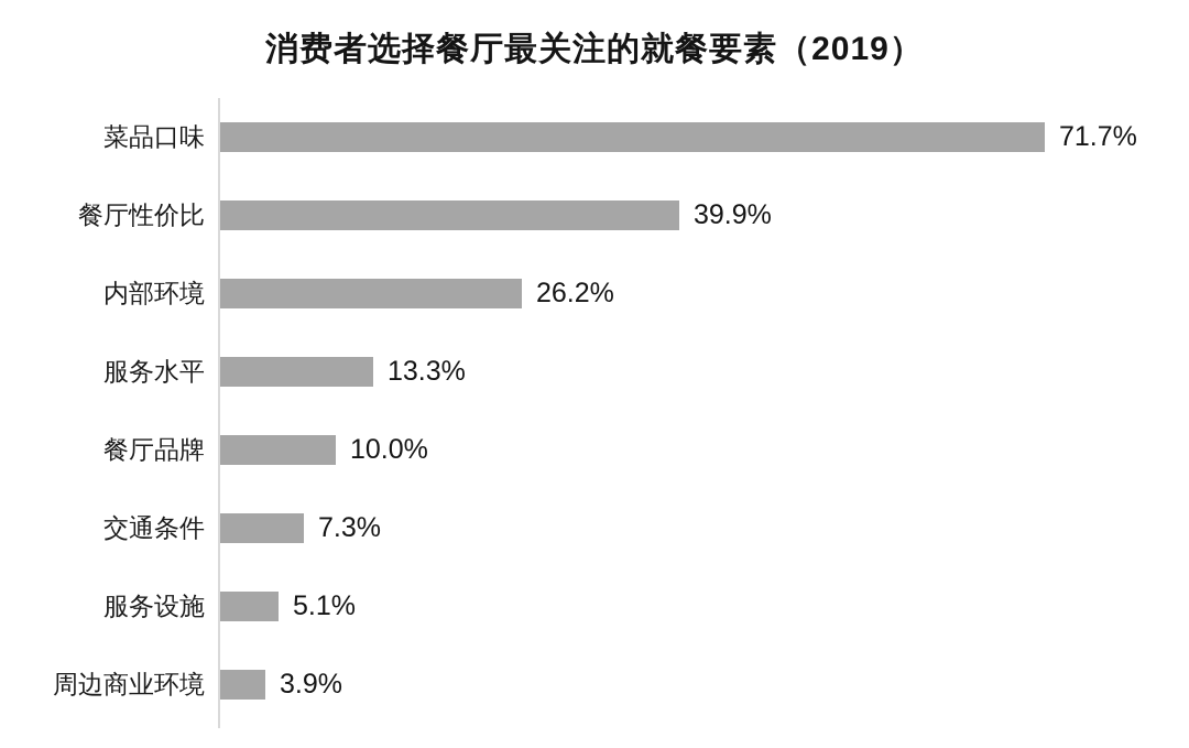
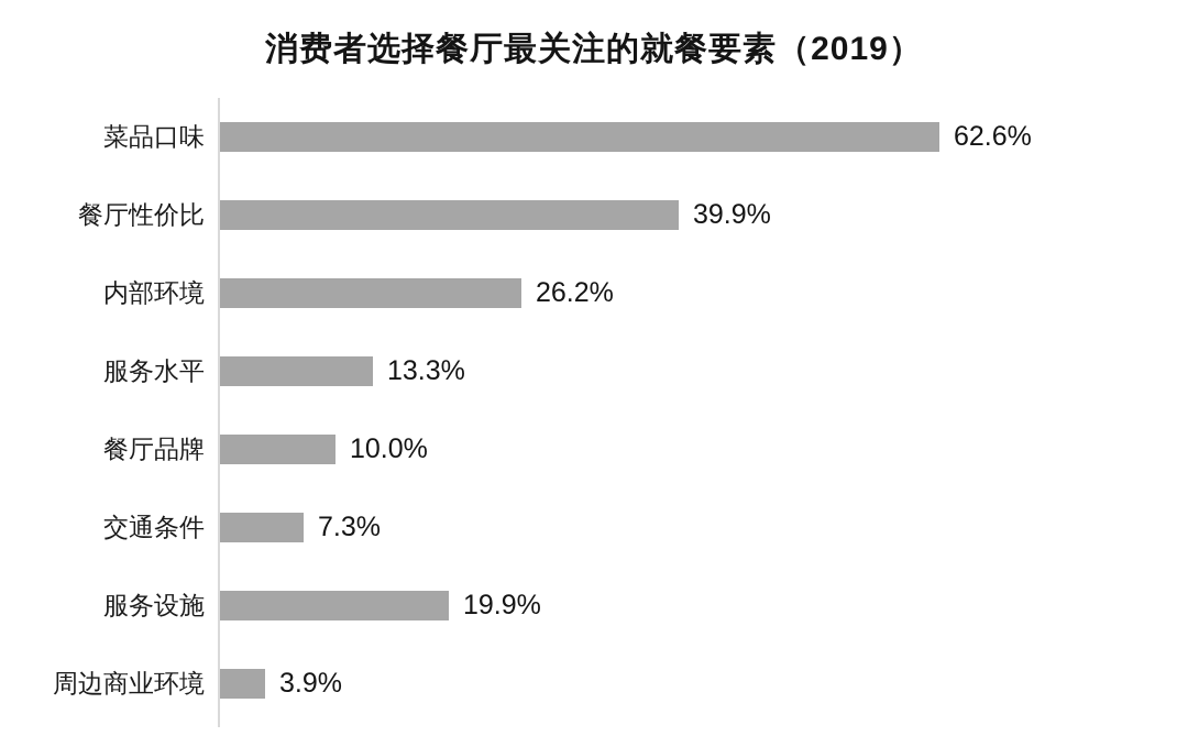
菜品口味: 71.7% -> 62.6%
服务设施: 5.1% -> 19.9%
